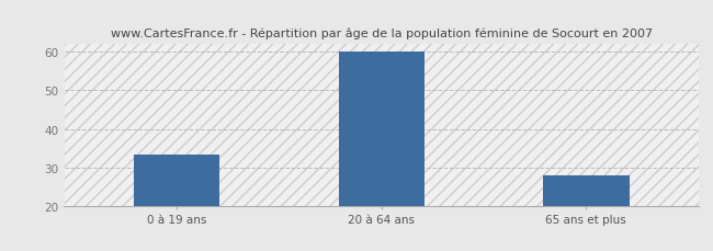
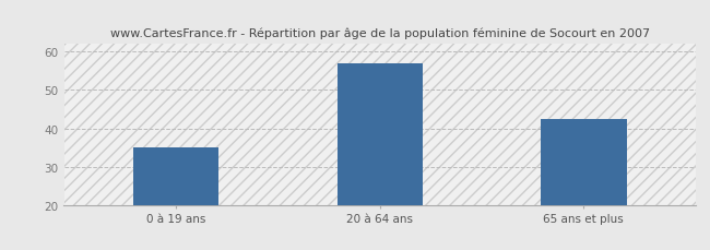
0 à 19 ans: 33.3 -> 35.0
20 à 64 ans: 60.0 -> 57.0
65 ans et plus: 27.8 -> 42.5
